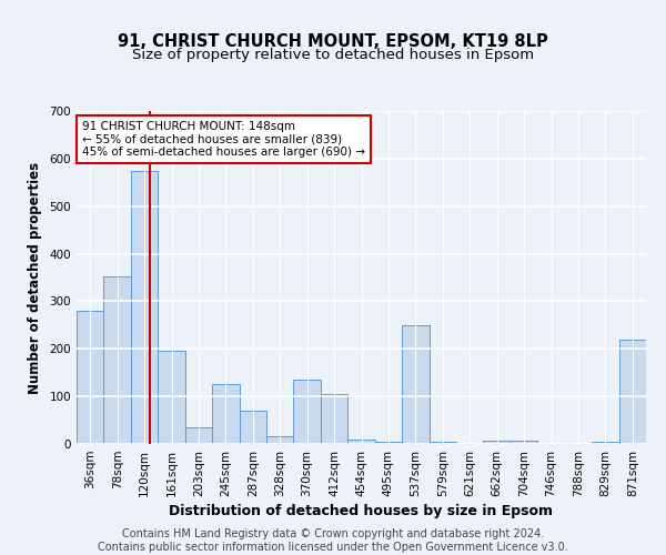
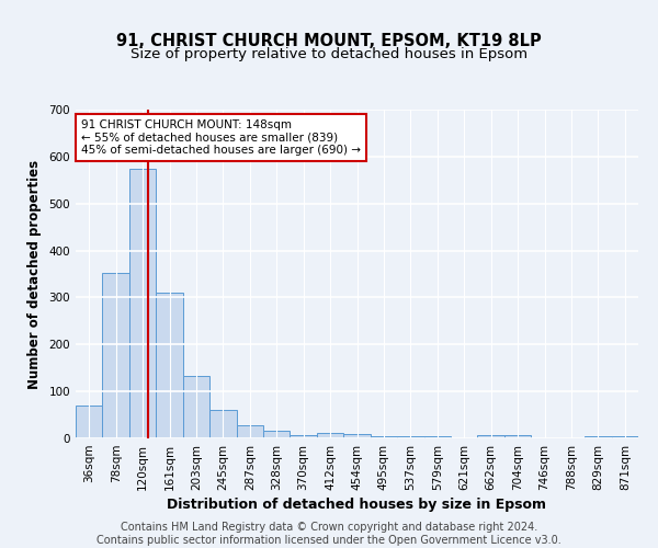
36sqm: 280 -> 70
161sqm: 195 -> 311
203sqm: 35 -> 132
245sqm: 125 -> 60
287sqm: 70 -> 27
370sqm: 135 -> 7
412sqm: 105 -> 12
537sqm: 250 -> 5
871sqm: 220 -> 5
